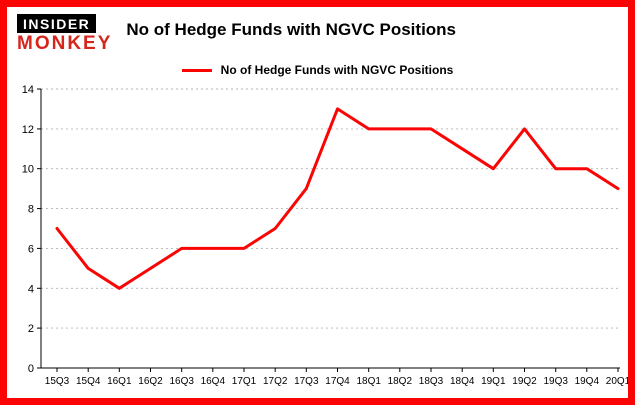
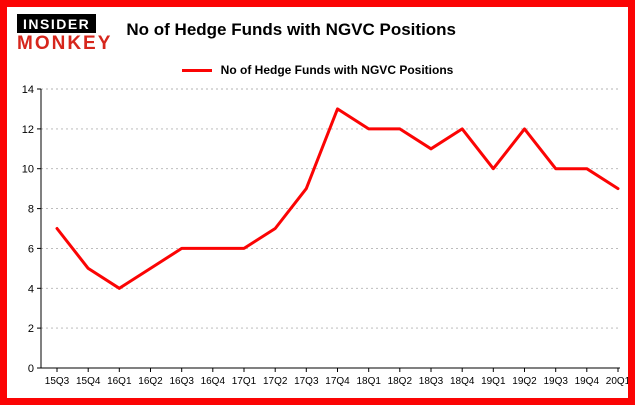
18Q3: 12 -> 11
18Q4: 11 -> 12
